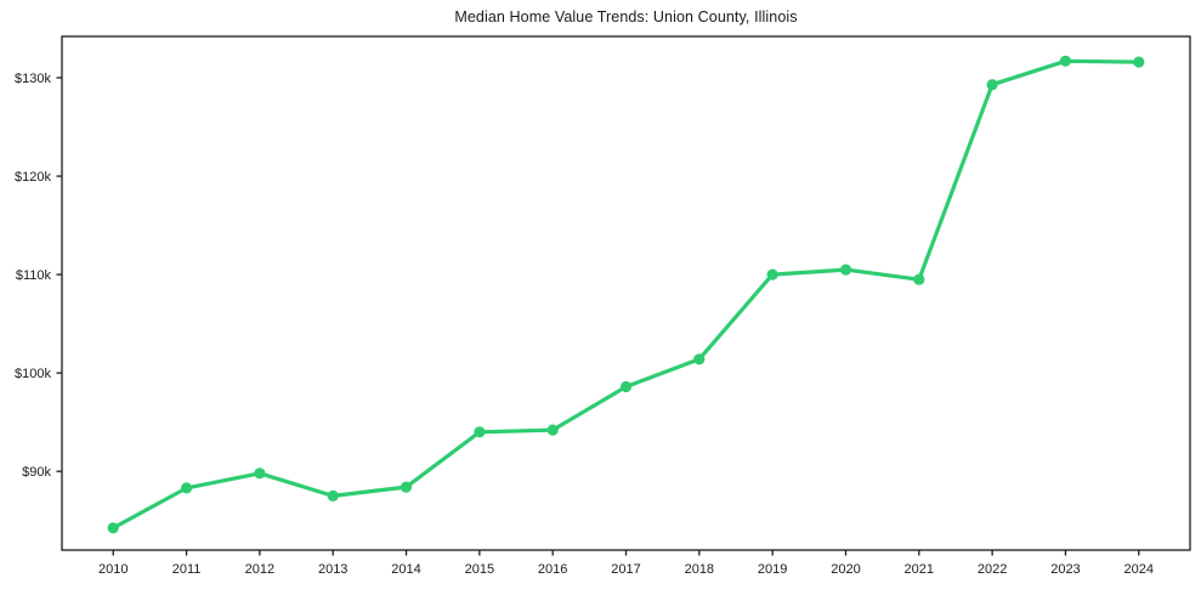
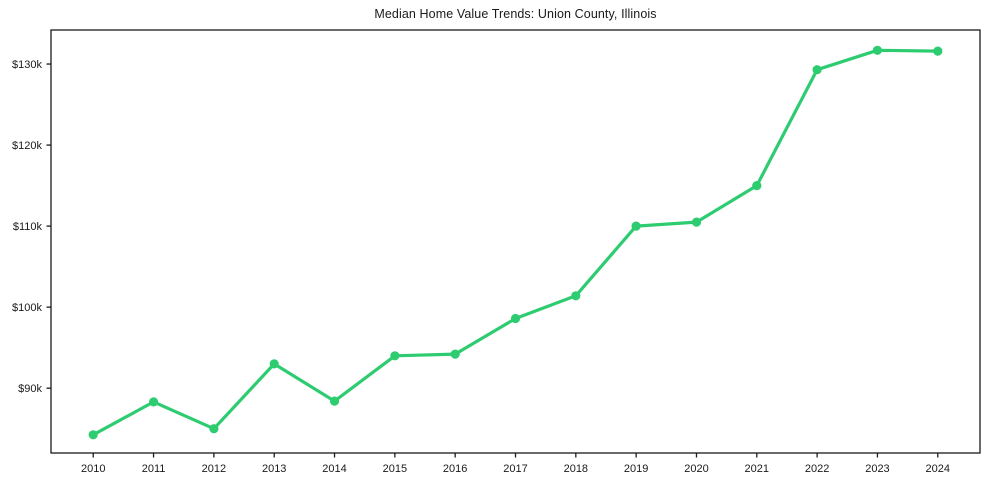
2012: $90k -> $85k
2013: $88k -> $93k
2021: $110k -> $115k
